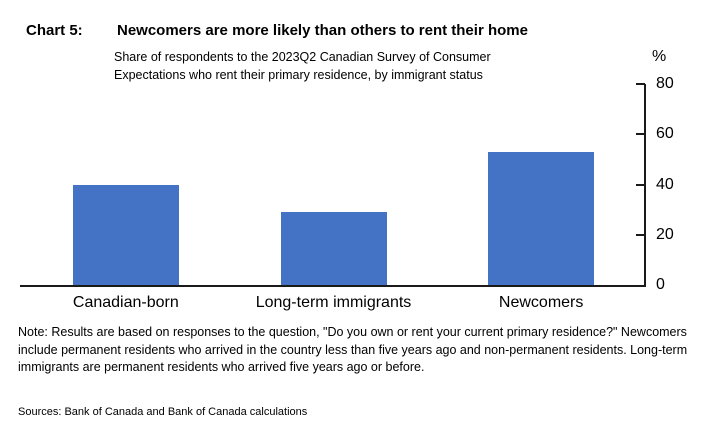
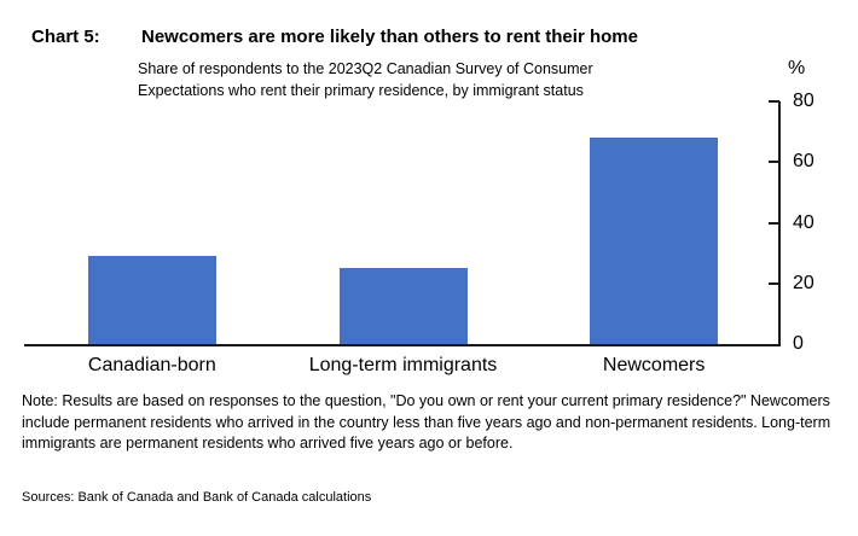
Canadian-born: 40 -> 29
Long-term immigrants: 29 -> 25
Newcomers: 53 -> 68
